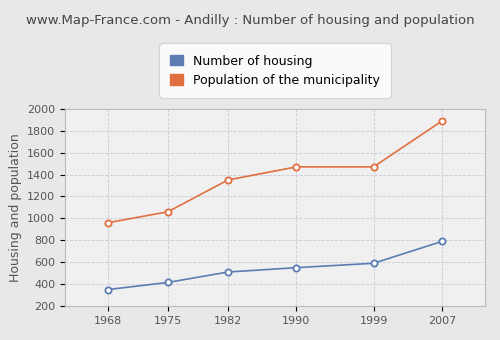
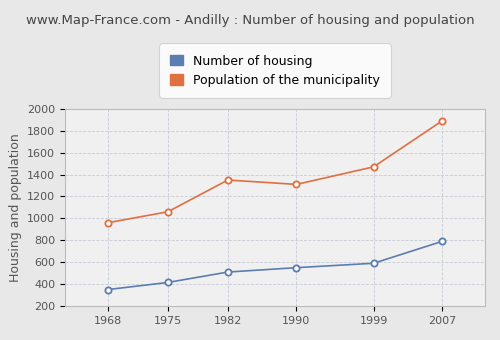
Population of the municipality/1990: 1470 -> 1310
